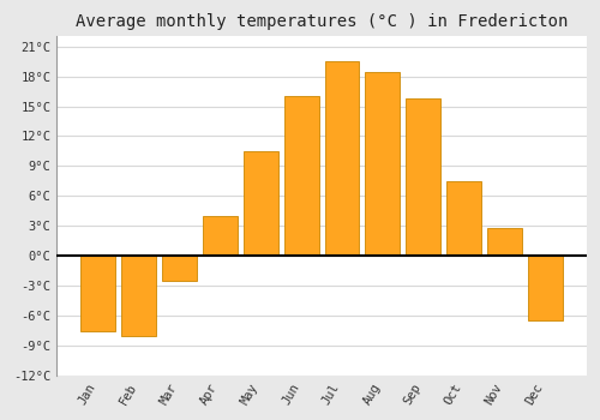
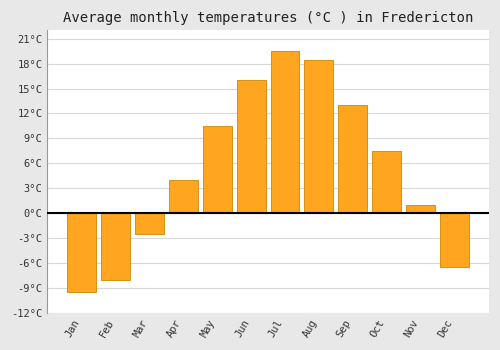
Jan: -7.6°C -> -9.5°C
Sep: 15.8°C -> 13.0°C
Nov: 2.8°C -> 1.0°C
